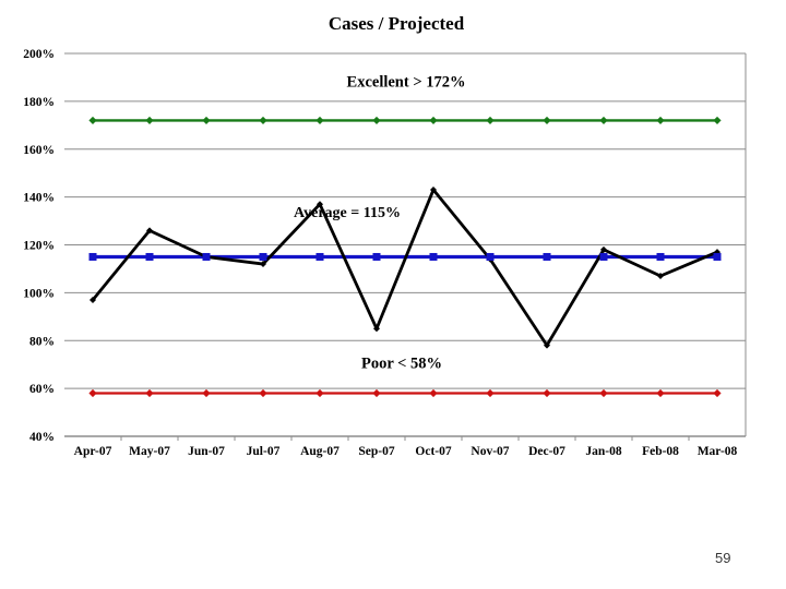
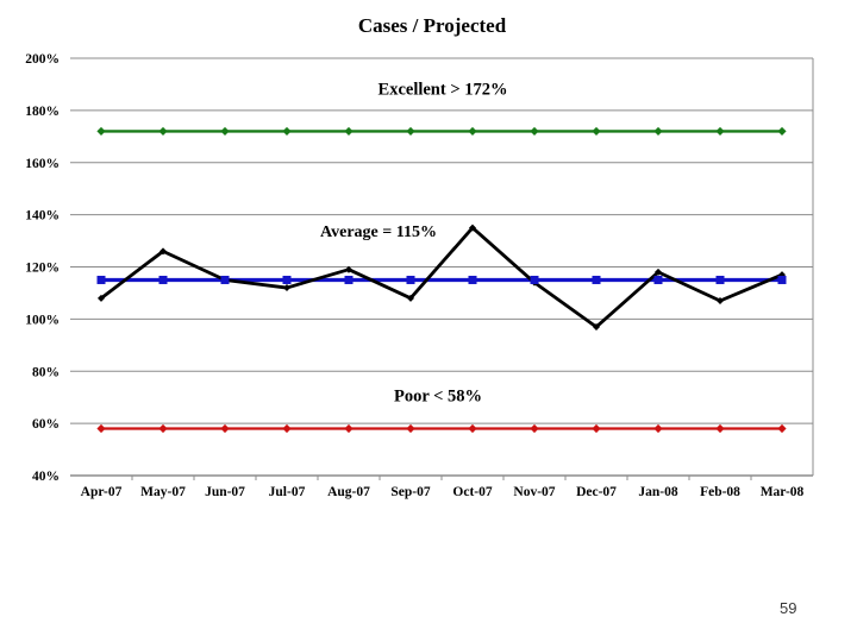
Cases / Projected/Apr-07: 97% -> 108%
Cases / Projected/Aug-07: 137% -> 119%
Cases / Projected/Sep-07: 85% -> 108%
Cases / Projected/Oct-07: 143% -> 135%
Cases / Projected/Dec-07: 78% -> 97%
